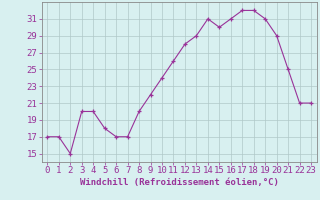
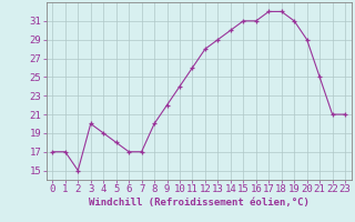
4: 20 -> 19
14: 31 -> 30
15: 30 -> 31
